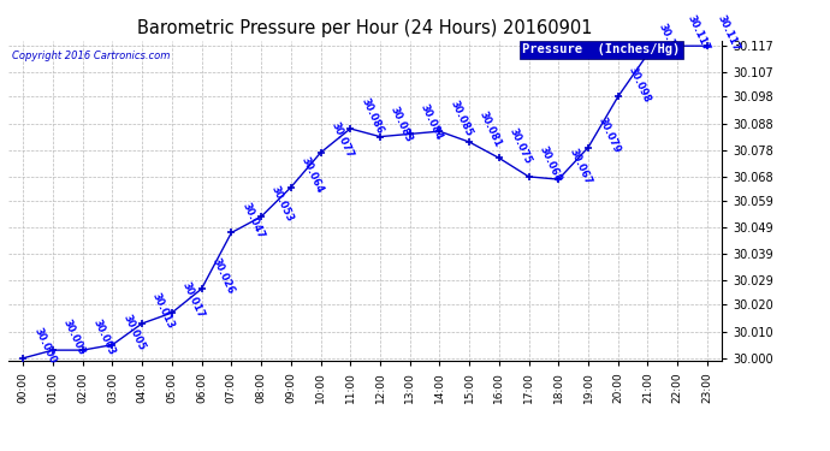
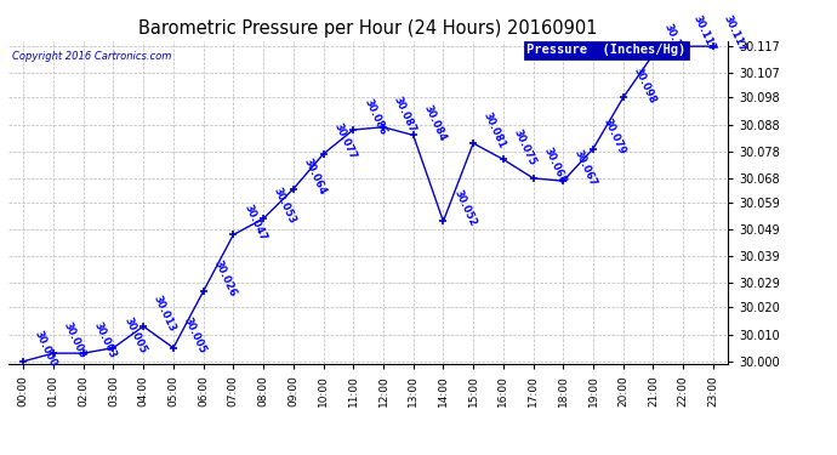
05:00: 30.017 -> 30.005
12:00: 30.083 -> 30.087
14:00: 30.085 -> 30.052
